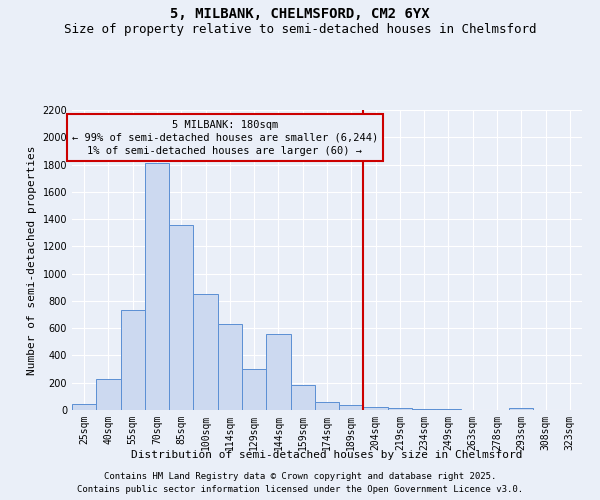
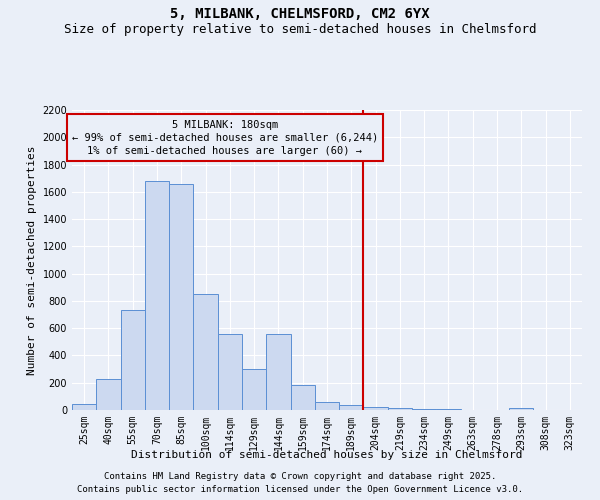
70sqm: 1810 -> 1680
85sqm: 1360 -> 1660
114sqm: 630 -> 560
